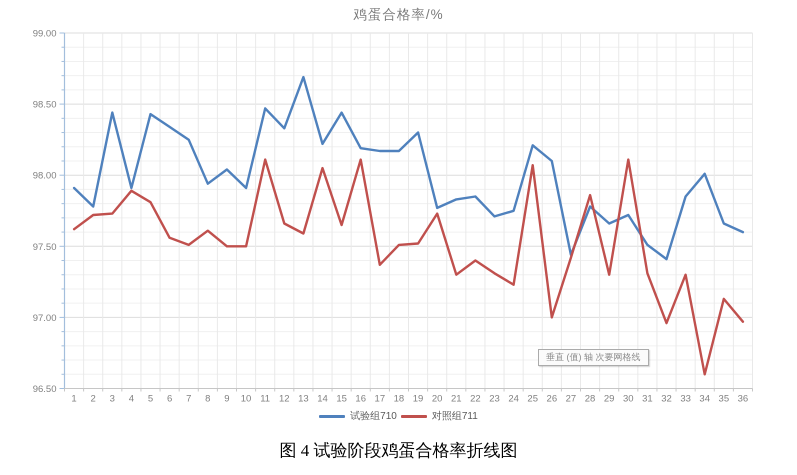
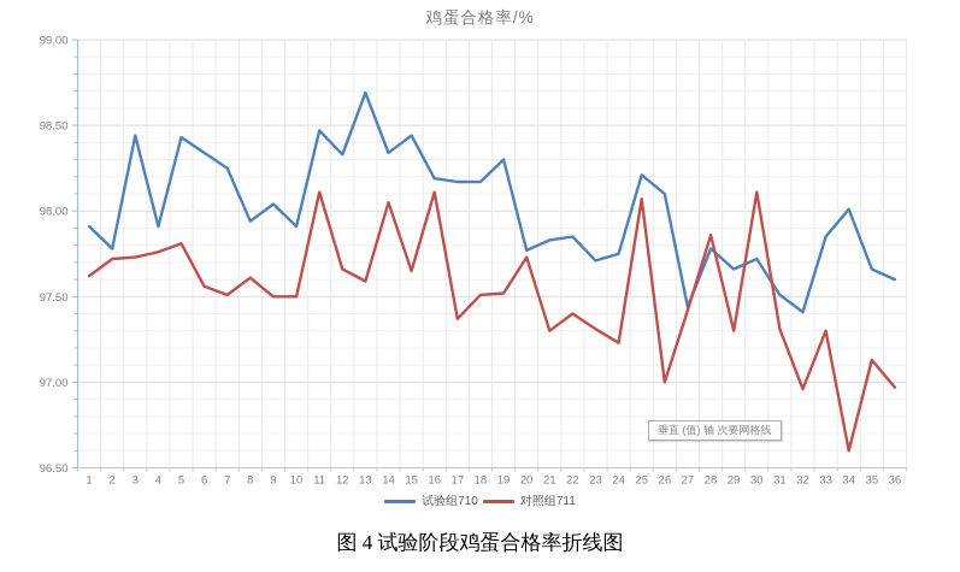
对照组711/4: 97.89 -> 97.76
试验组710/14: 98.22 -> 98.34
